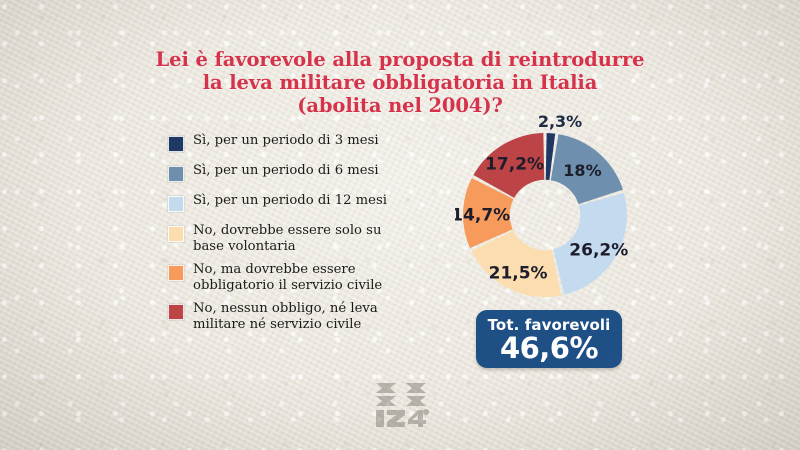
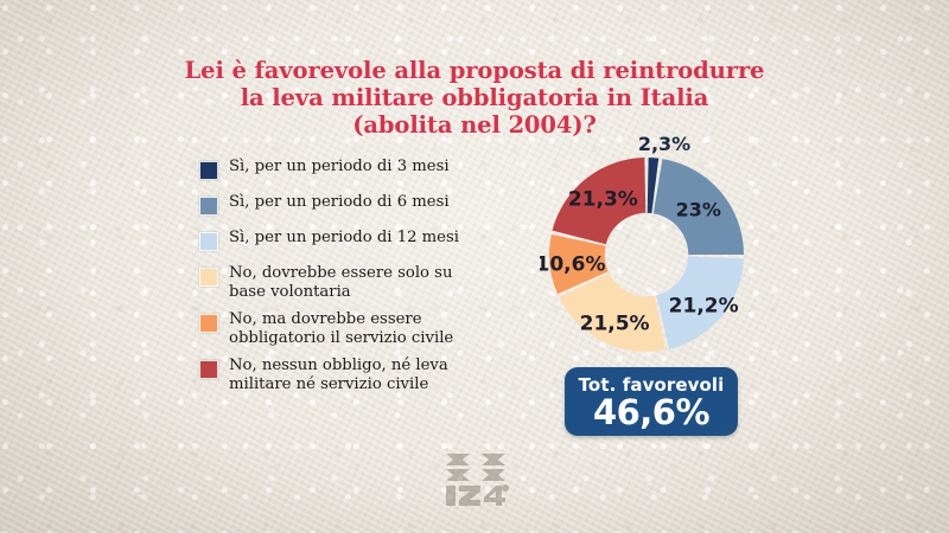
Sì, per un periodo di 6 mesi: 18% -> 23%
Sì, per un periodo di 12 mesi: 26,2% -> 21,2%
No, ma dovrebbe essere obbligatorio il servizio civile: 14,7% -> 10,6%
No, nessun obbligo, né leva militare né servizio civile: 17,2% -> 21,3%
